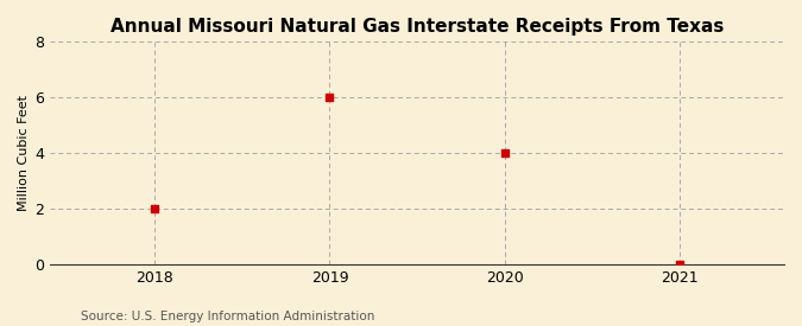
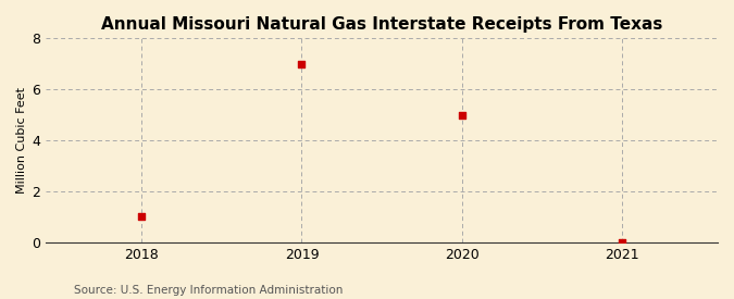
2018: 2 -> 1
2019: 6 -> 7
2020: 4 -> 5
